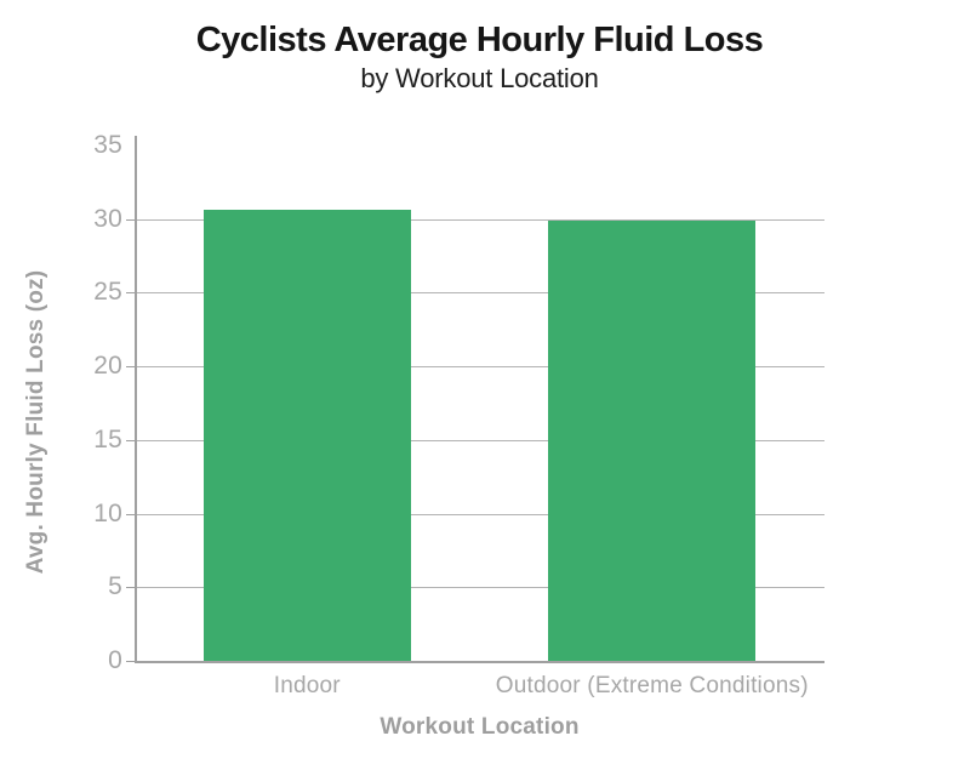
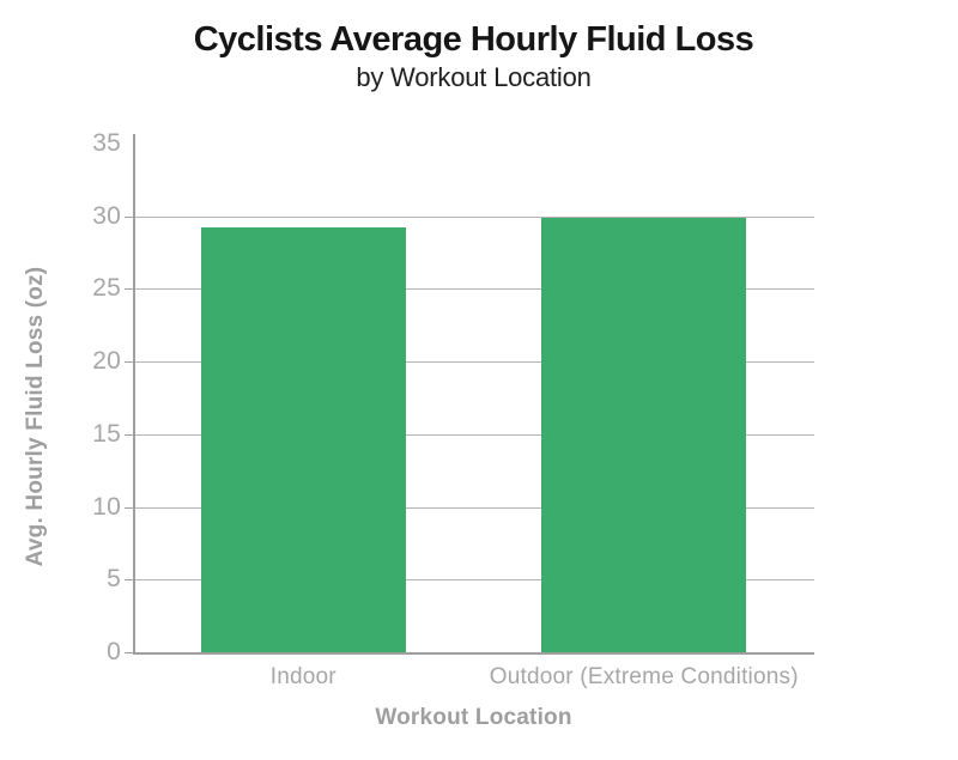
Indoor: 30.6 -> 29.2
